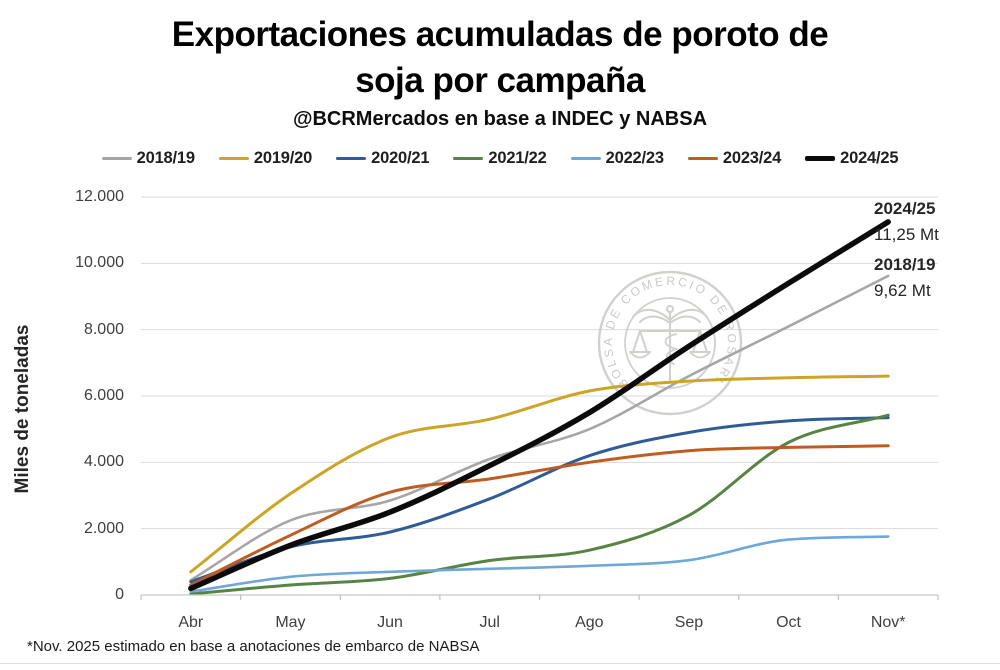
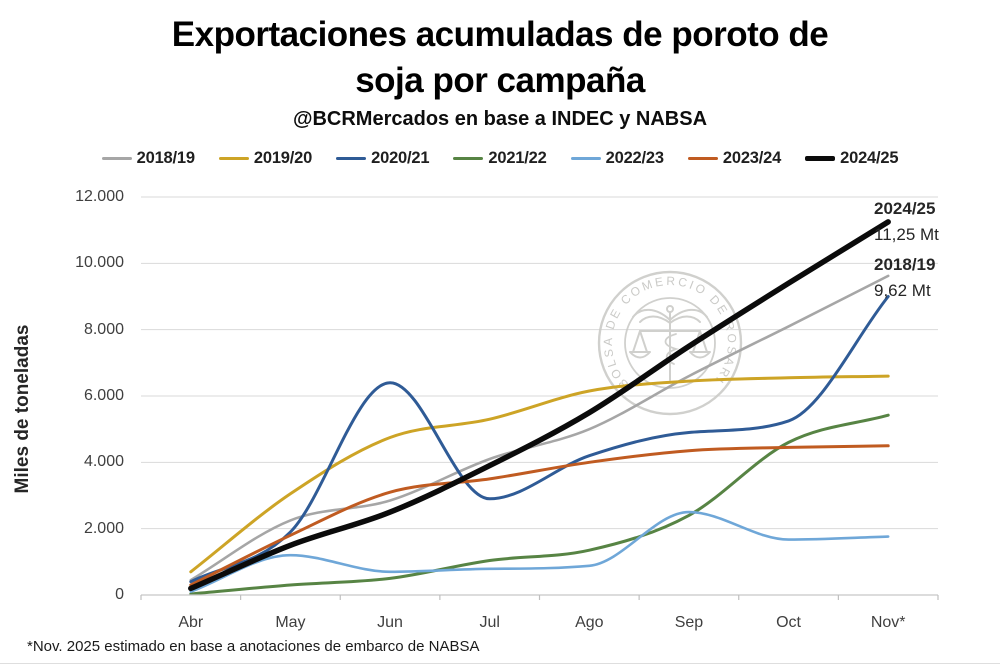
2020/21/May: 1400 -> 1900
2022/23/May: 600 -> 1200
2020/21/Jun: 1900 -> 6400
2022/23/Sep: 1000 -> 2500
2020/21/Nov*: 5400 -> 9000
